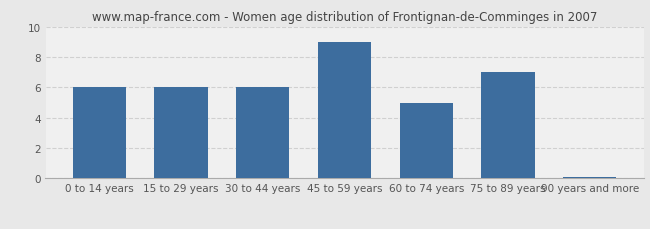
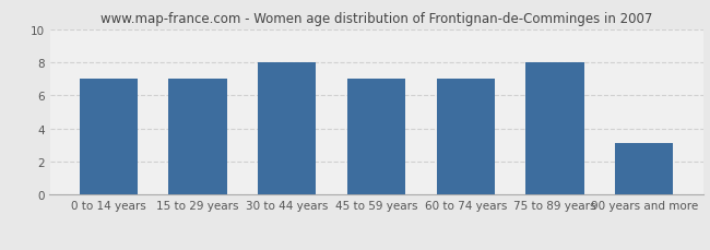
0 to 14 years: 6.0 -> 7.0
15 to 29 years: 6.0 -> 7.0
30 to 44 years: 6.0 -> 8.0
45 to 59 years: 9.0 -> 7.0
60 to 74 years: 5.0 -> 7.0
75 to 89 years: 7.0 -> 8.0
90 years and more: 0.1 -> 3.1
